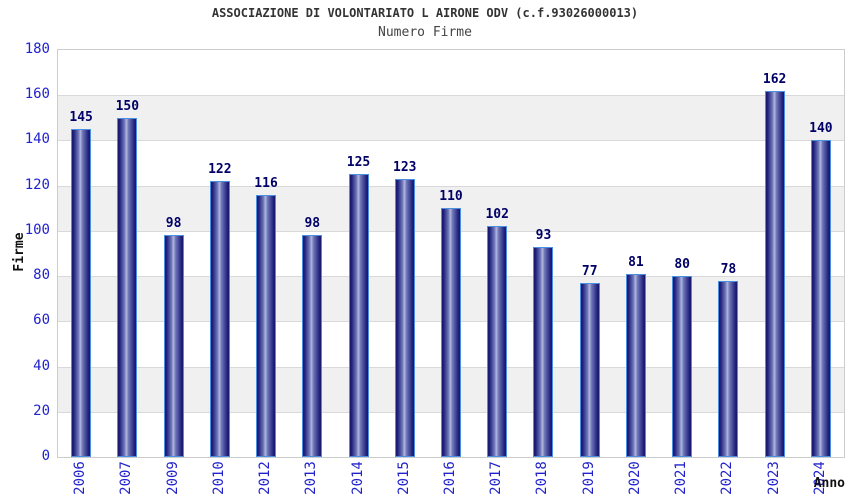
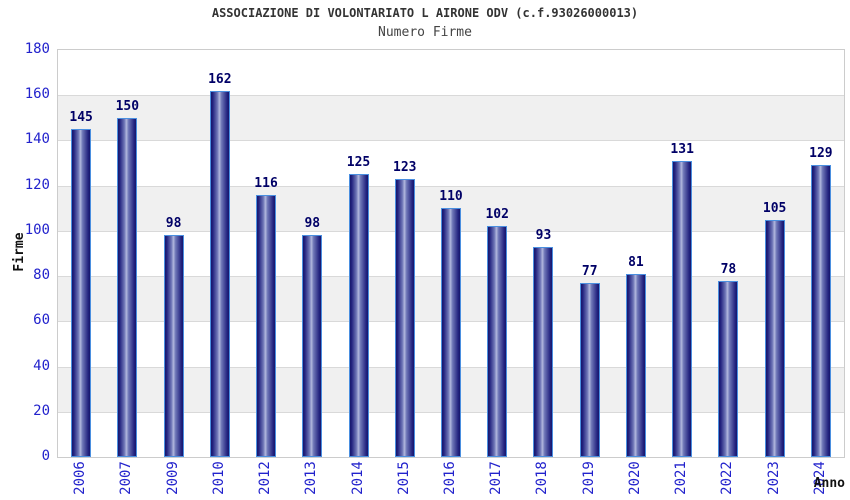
2010: 122 -> 162
2021: 80 -> 131
2023: 162 -> 105
2024: 140 -> 129
